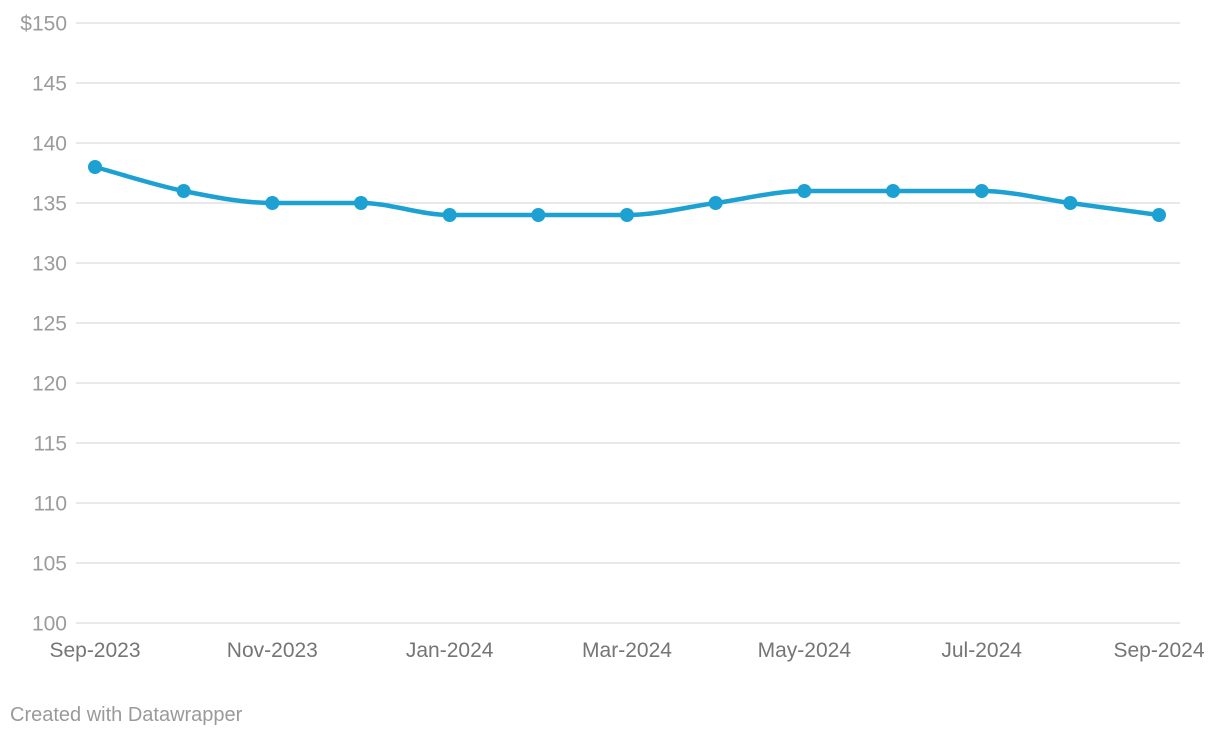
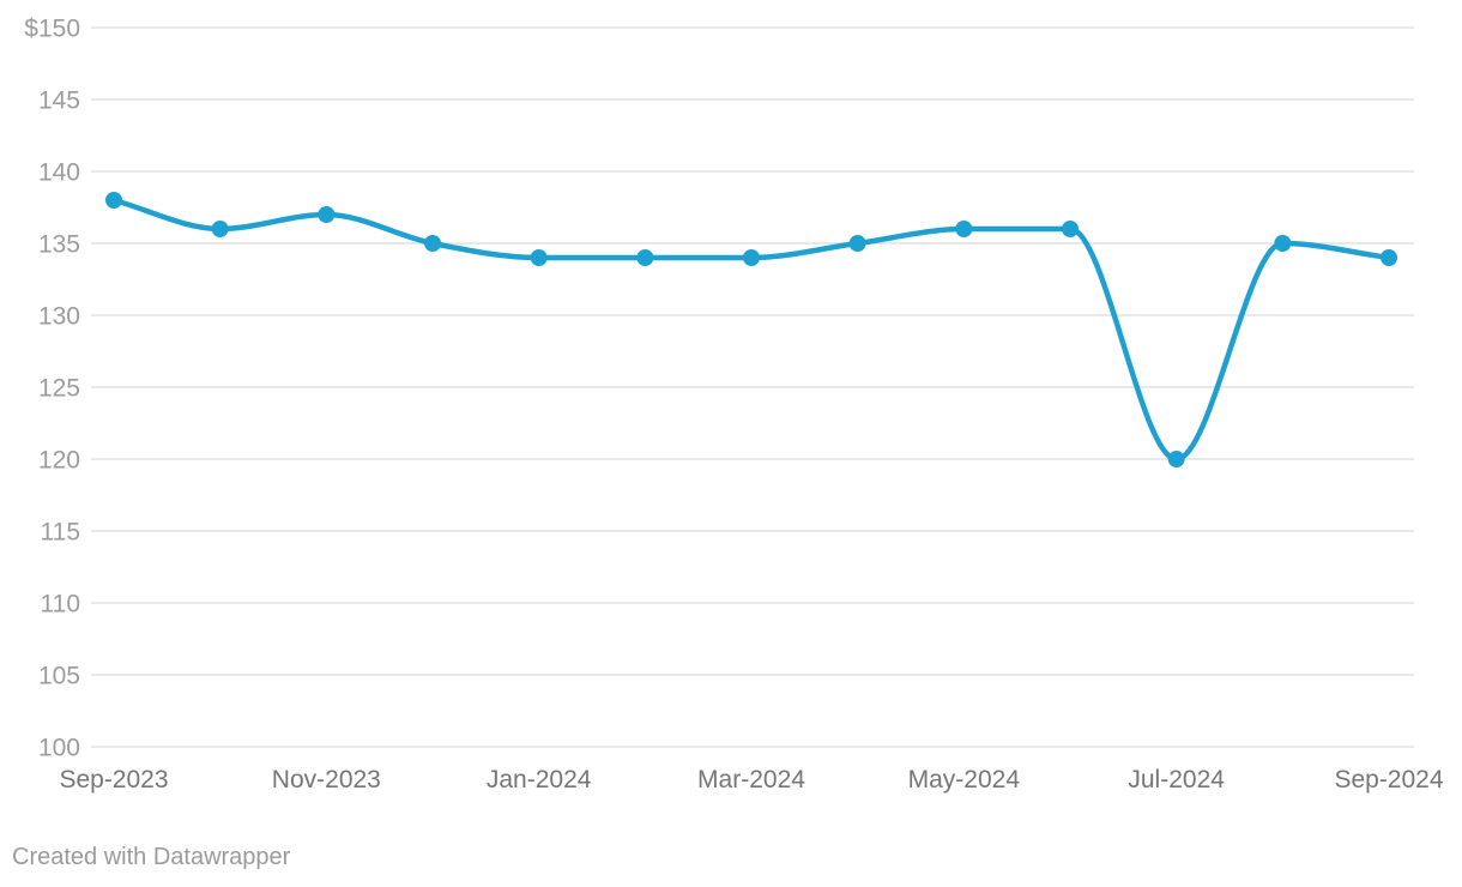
Nov-2023: $135 -> $137
Jul-2024: $136 -> $120
